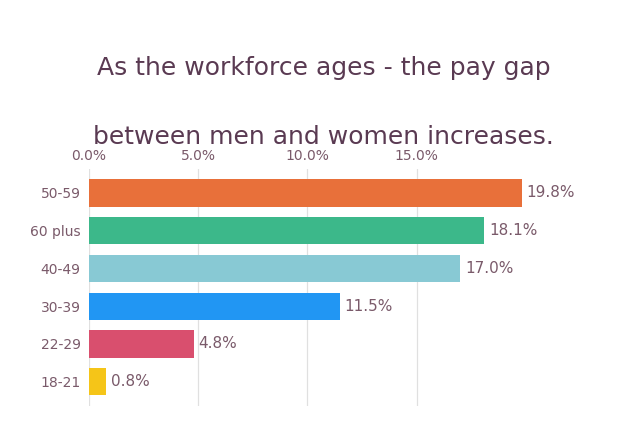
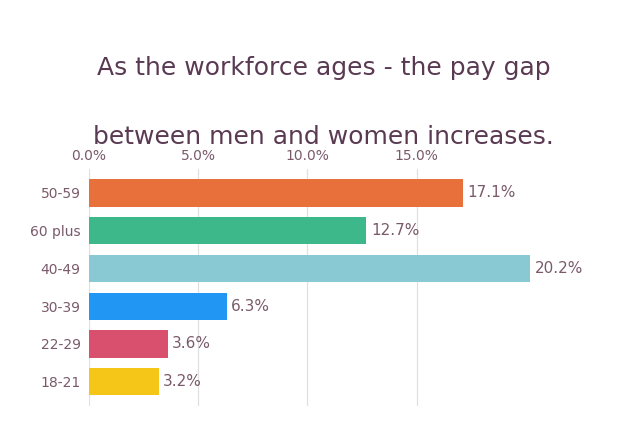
50-59: 19.8% -> 17.1%
60 plus: 18.1% -> 12.7%
40-49: 17.0% -> 20.2%
30-39: 11.5% -> 6.3%
22-29: 4.8% -> 3.6%
18-21: 0.8% -> 3.2%
